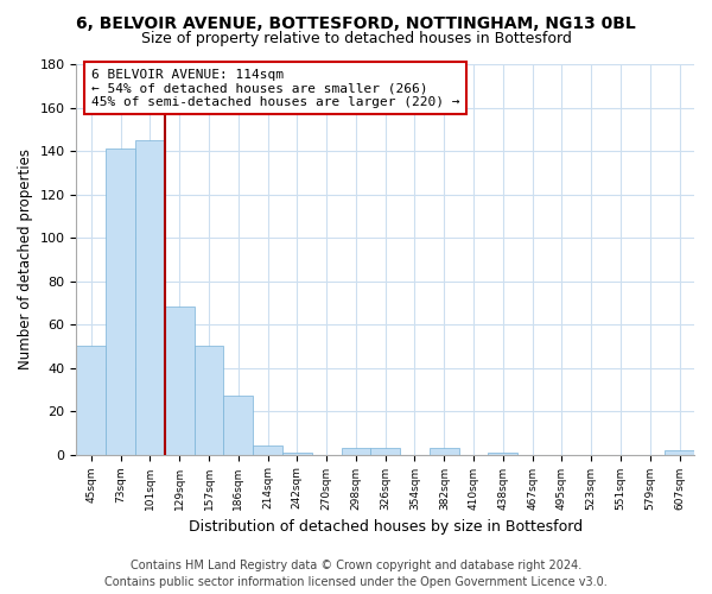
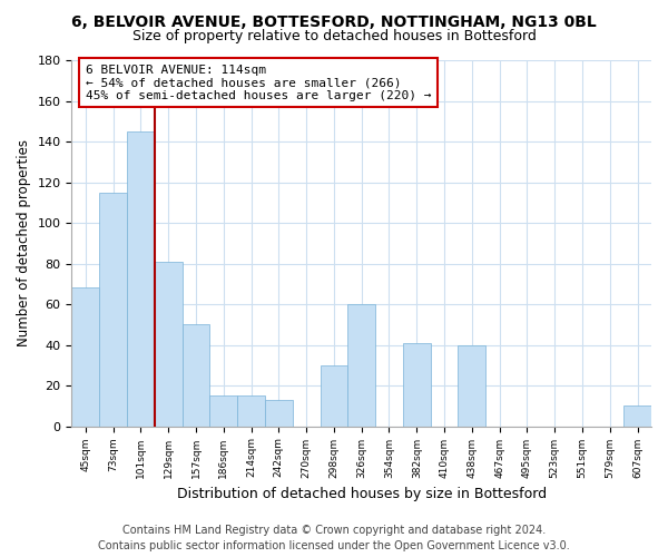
45sqm: 50 -> 68
73sqm: 141 -> 115
129sqm: 68 -> 81
186sqm: 27 -> 15
214sqm: 4 -> 15
242sqm: 1 -> 13
298sqm: 3 -> 30
326sqm: 3 -> 60
382sqm: 3 -> 41
438sqm: 1 -> 40
607sqm: 2 -> 10
